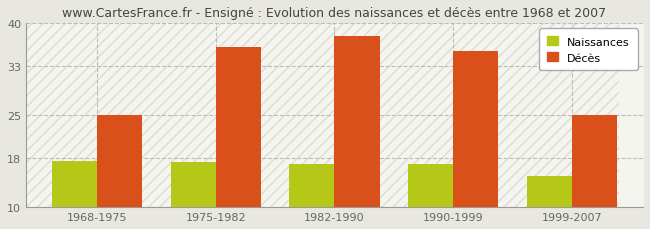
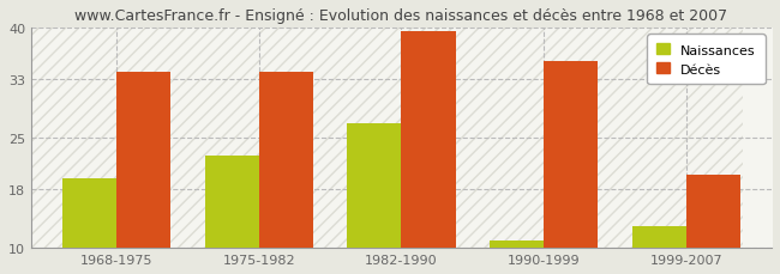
Naissances/1968-1975: 17.6 -> 19.5
Décès/1968-1975: 25.0 -> 34.0
Naissances/1975-1982: 17.4 -> 22.5
Décès/1975-1982: 36.0 -> 34.0
Naissances/1982-1990: 17.0 -> 27.0
Décès/1982-1990: 37.8 -> 39.5
Naissances/1990-1999: 17.0 -> 11.0
Naissances/1999-2007: 15.0 -> 13.0
Décès/1999-2007: 25.0 -> 20.0
